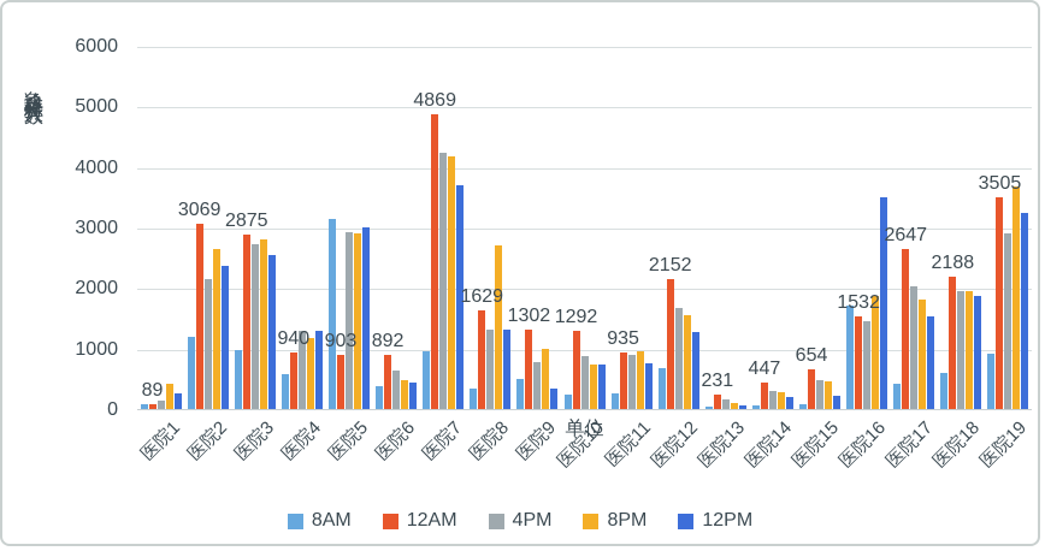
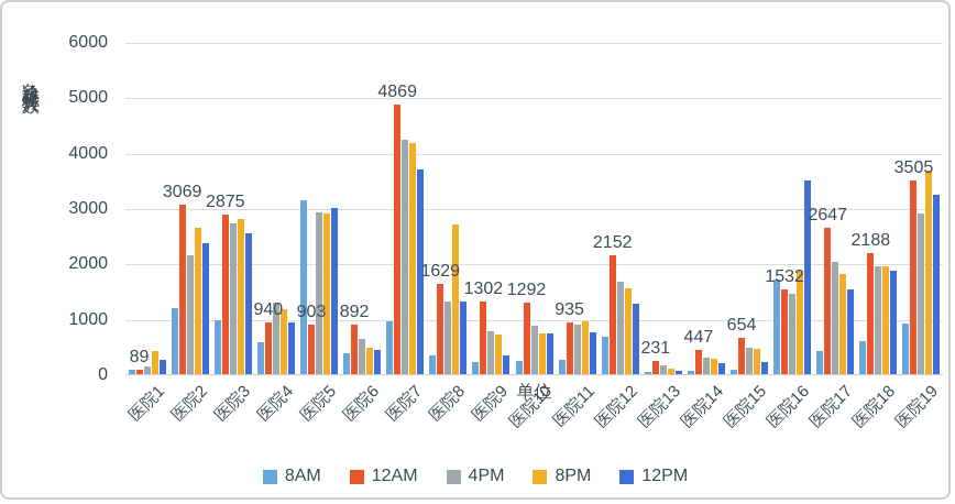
12PM/医院4: 1300 -> 900
8AM/医院9: 500 -> 200
8PM/医院9: 1000 -> 700
